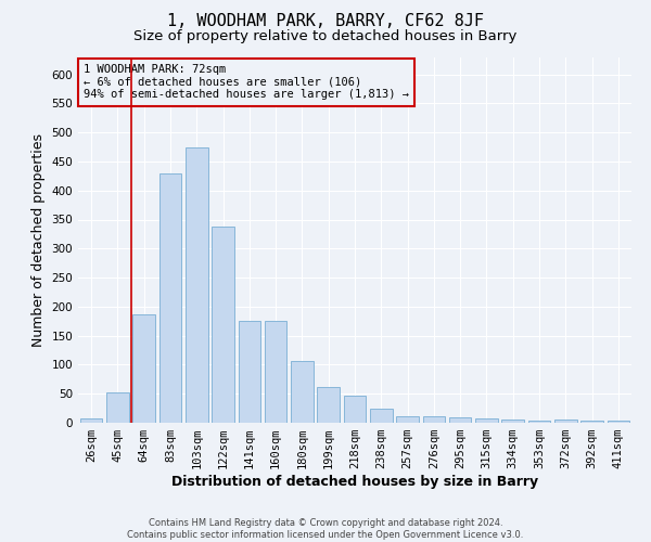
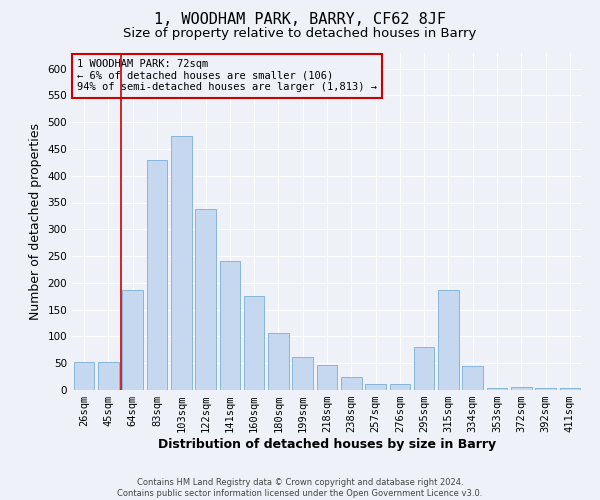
26sqm: 7 -> 52
141sqm: 176 -> 240
295sqm: 9 -> 80
315sqm: 8 -> 186
334sqm: 5 -> 44
